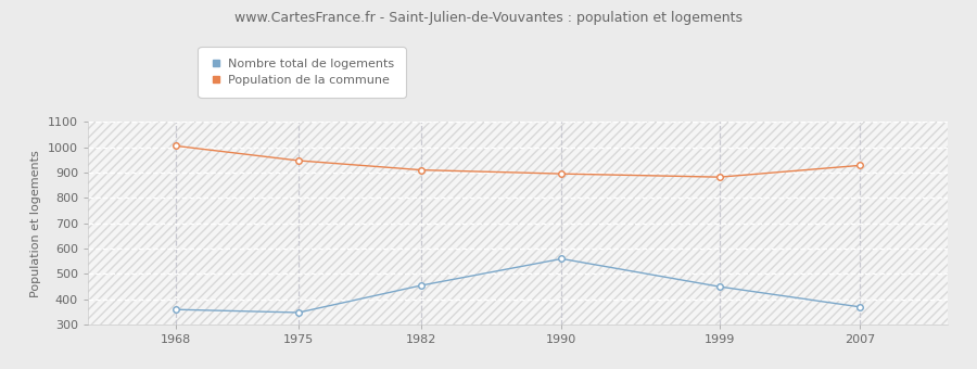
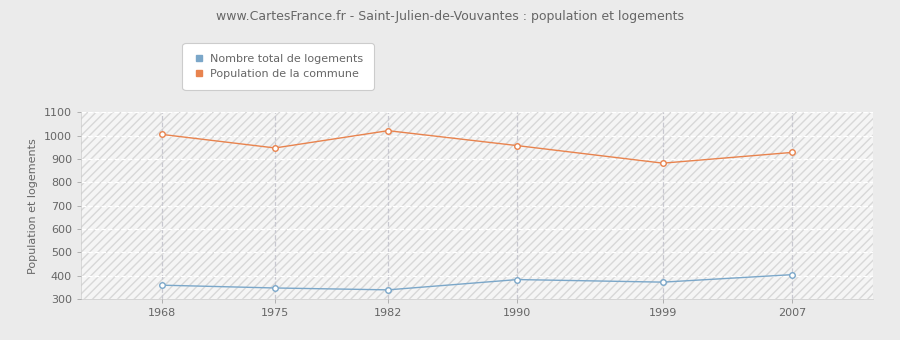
Nombre total de logements/1982: 455 -> 340
Population de la commune/1982: 910 -> 1021
Nombre total de logements/1990: 560 -> 384
Population de la commune/1990: 895 -> 957
Nombre total de logements/1999: 450 -> 373
Nombre total de logements/2007: 370 -> 405
